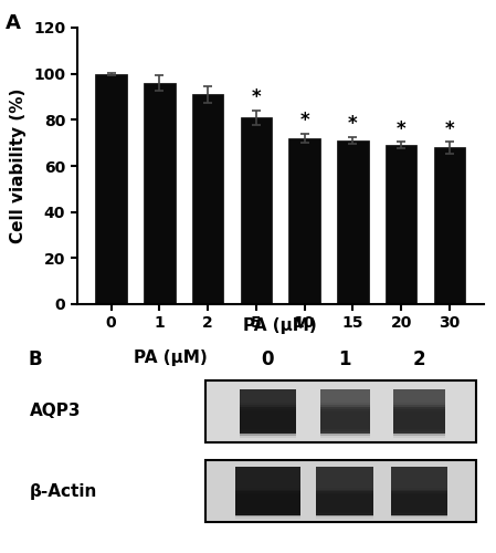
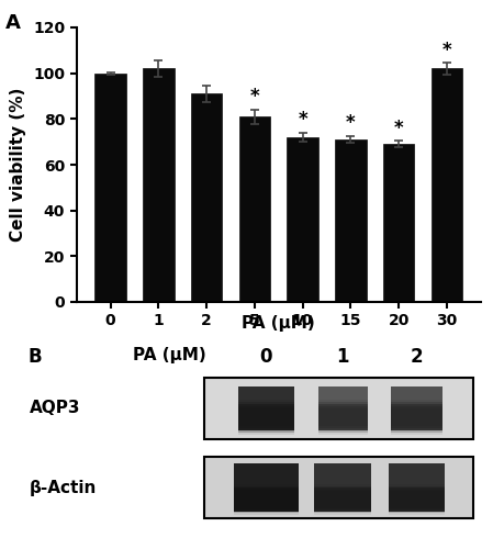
1: 96 -> 102
30: 68 -> 102
